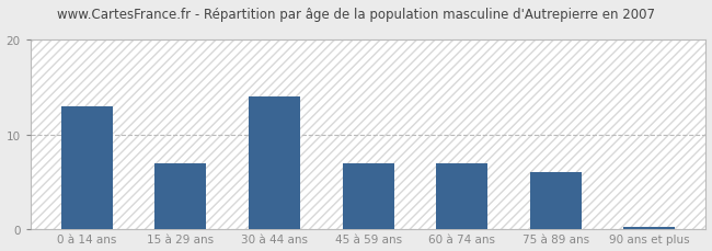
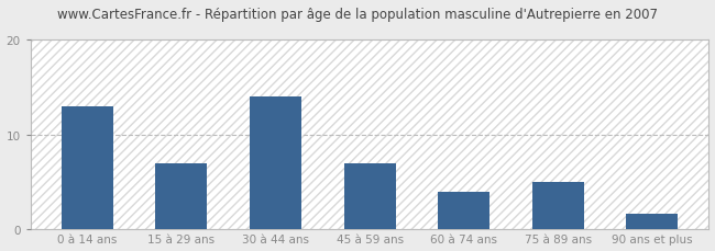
60 à 74 ans: 7.0 -> 4.0
75 à 89 ans: 6.0 -> 5.0
90 ans et plus: 0.3 -> 1.6
